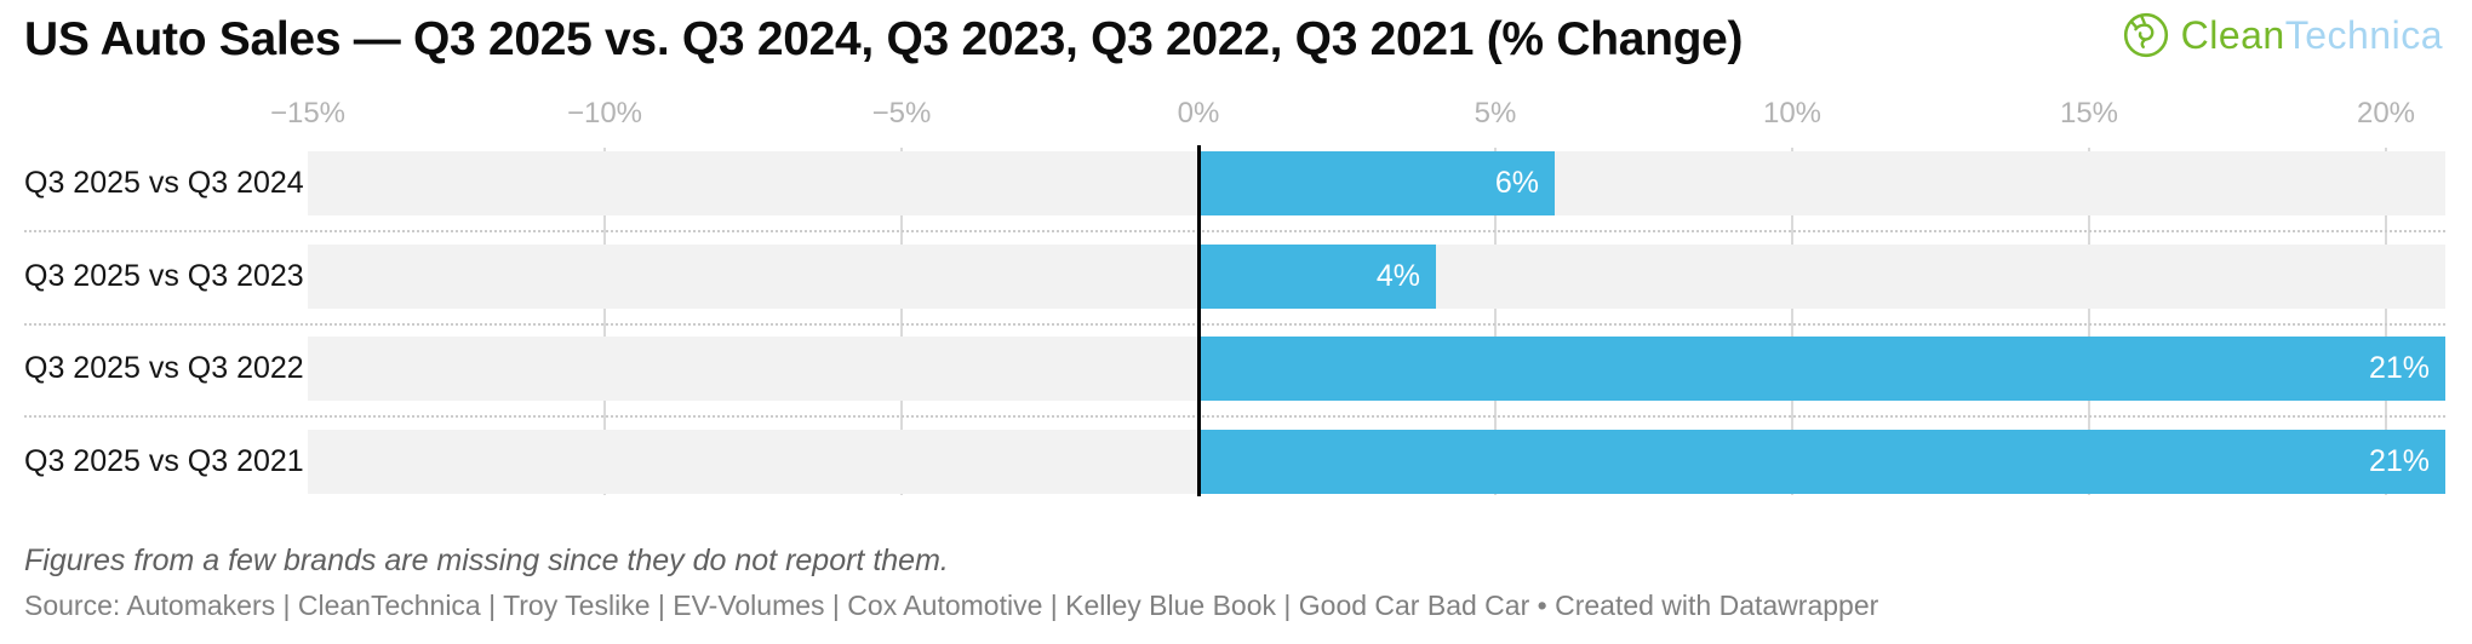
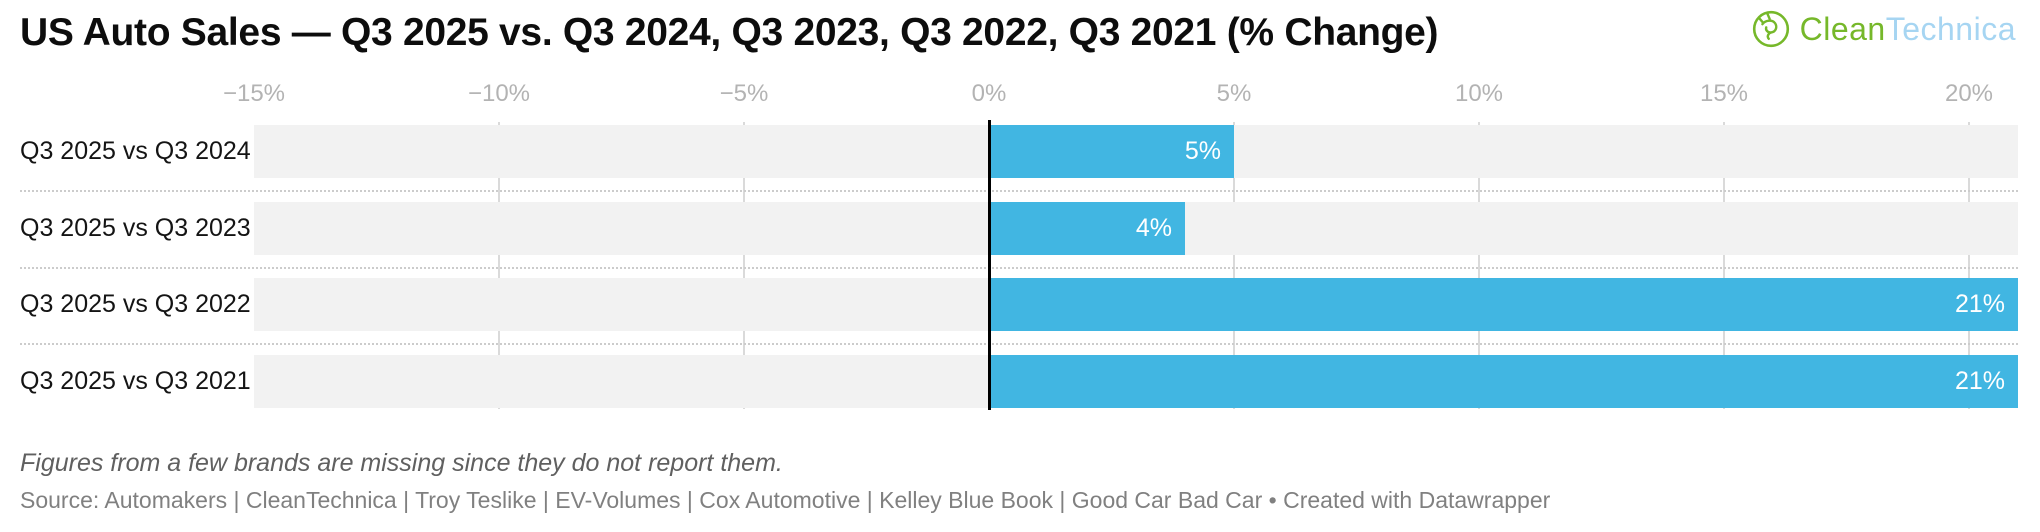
Q3 2025 vs Q3 2024: 6% -> 5%
